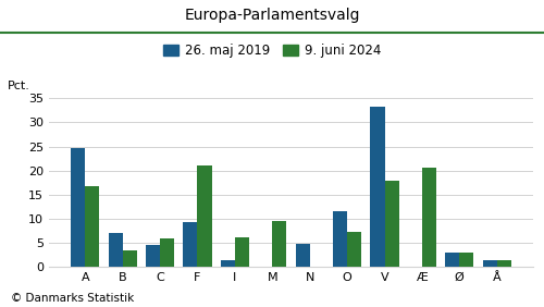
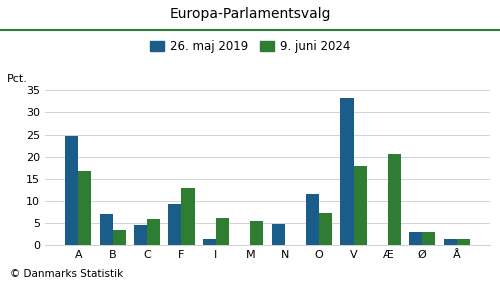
9. juni 2024/F: 21.0 -> 12.9
9. juni 2024/M: 9.5 -> 5.5
